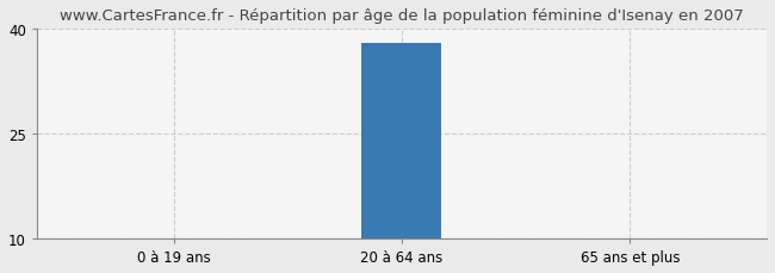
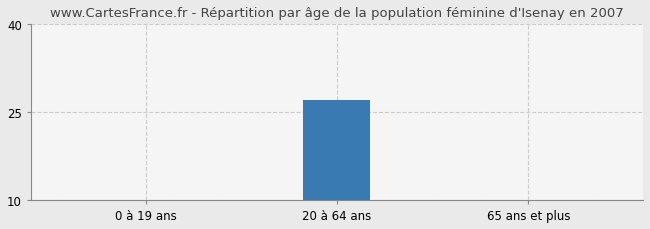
20 à 64 ans: 38 -> 27
